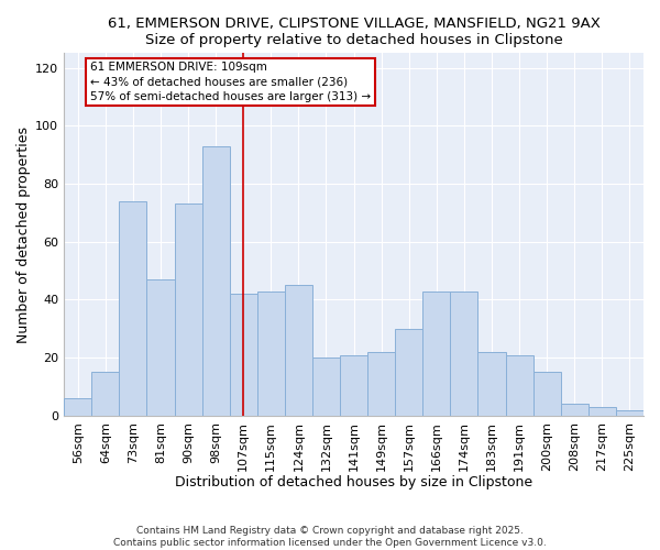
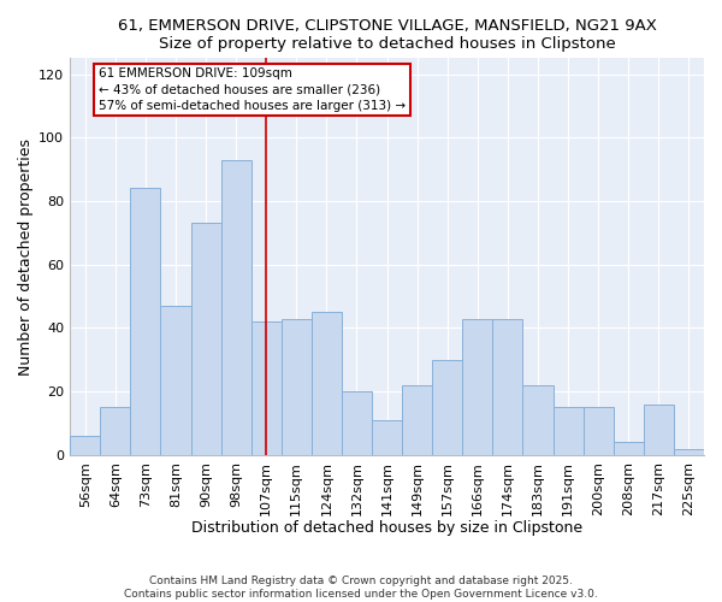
73sqm: 74 -> 84
141sqm: 21 -> 11
191sqm: 21 -> 15
217sqm: 3 -> 16
